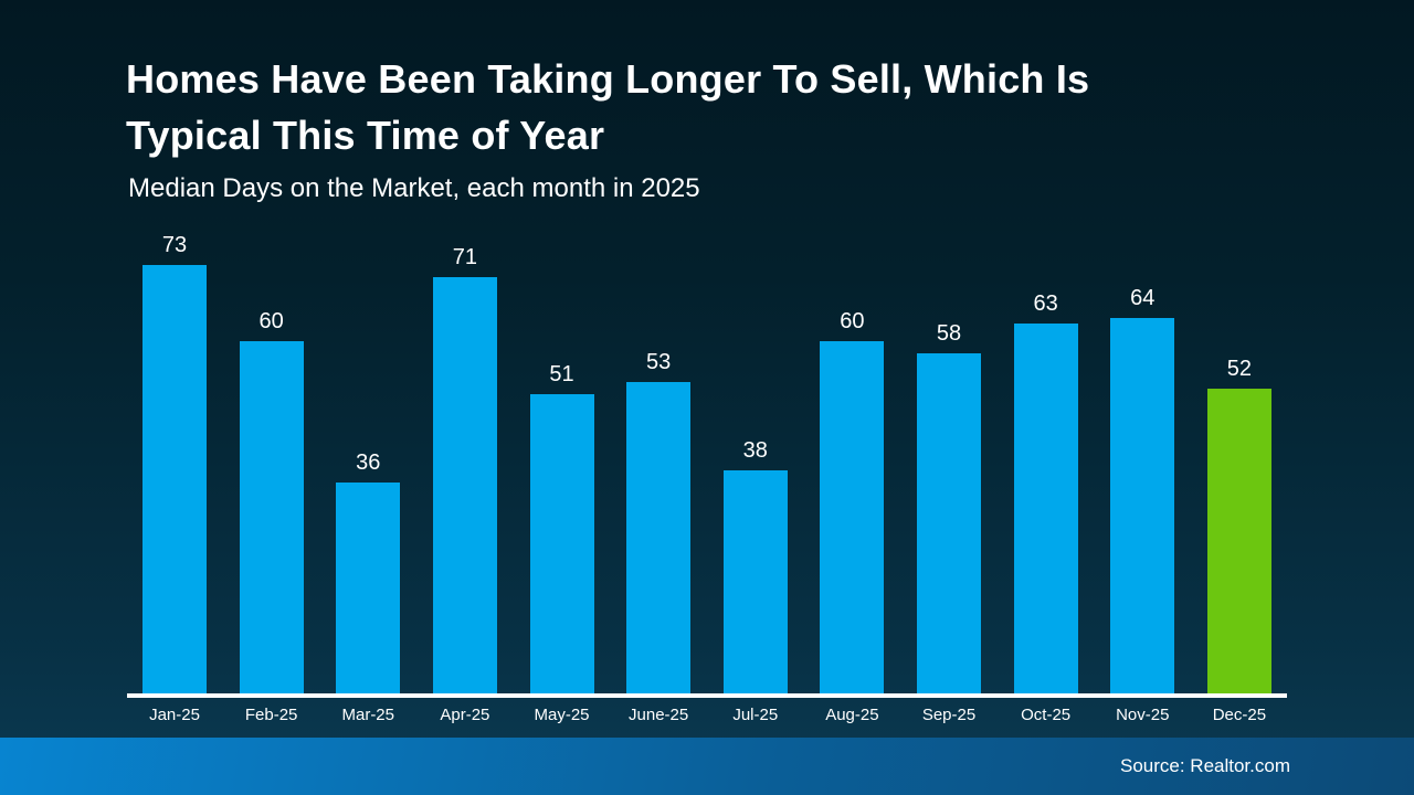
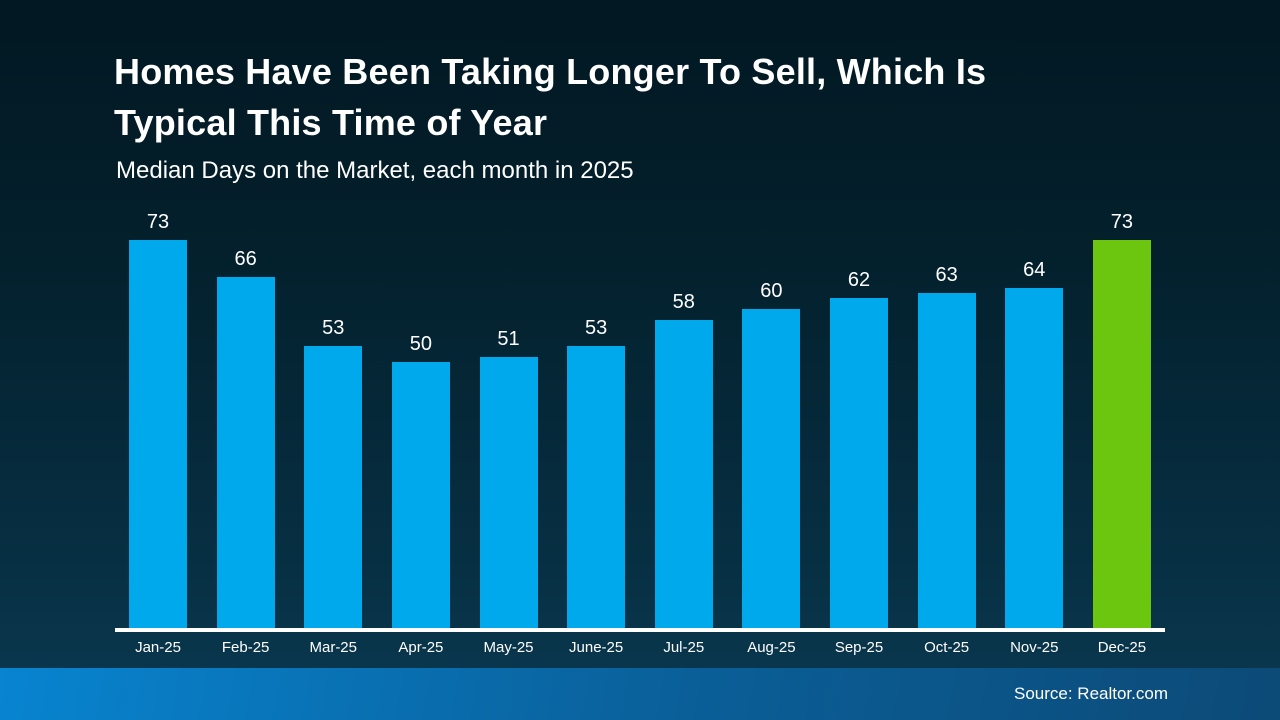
Feb-25: 60 -> 66
Mar-25: 36 -> 53
Apr-25: 71 -> 50
Jul-25: 38 -> 58
Sep-25: 58 -> 62
Dec-25: 52 -> 73
